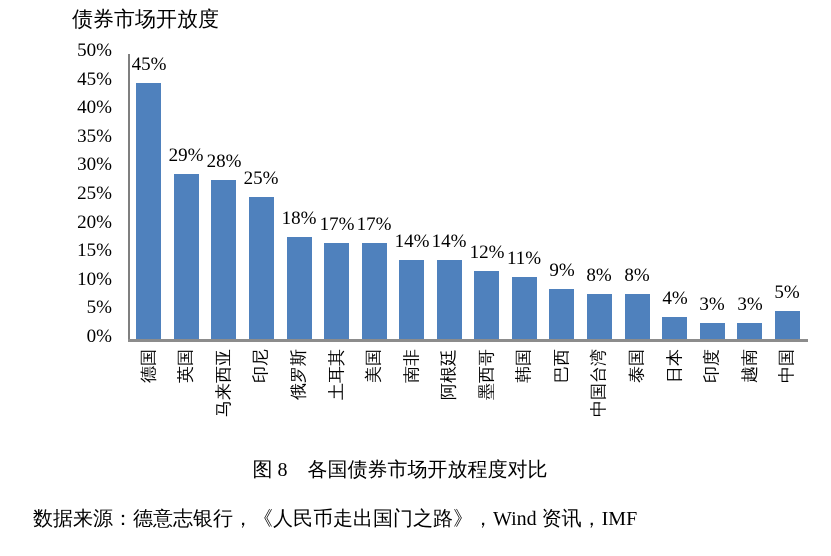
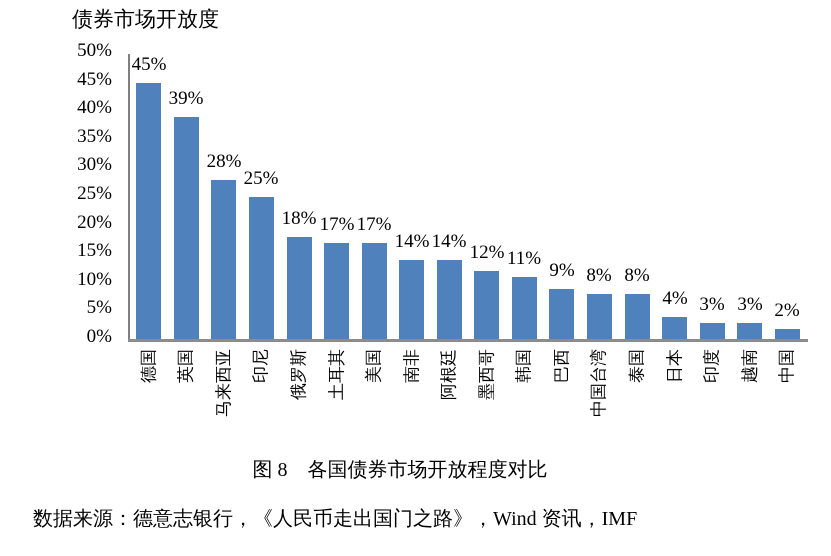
英国: 29% -> 39%
中国: 5% -> 2%
